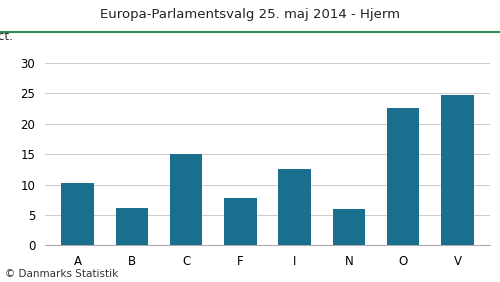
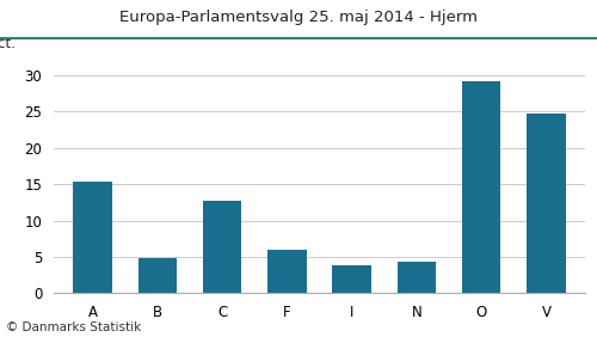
A: 10.2 -> 15.3
B: 6.2 -> 4.8
C: 15.0 -> 12.7
F: 7.8 -> 6.0
I: 12.6 -> 3.9
N: 6.0 -> 4.4
O: 22.6 -> 29.1
